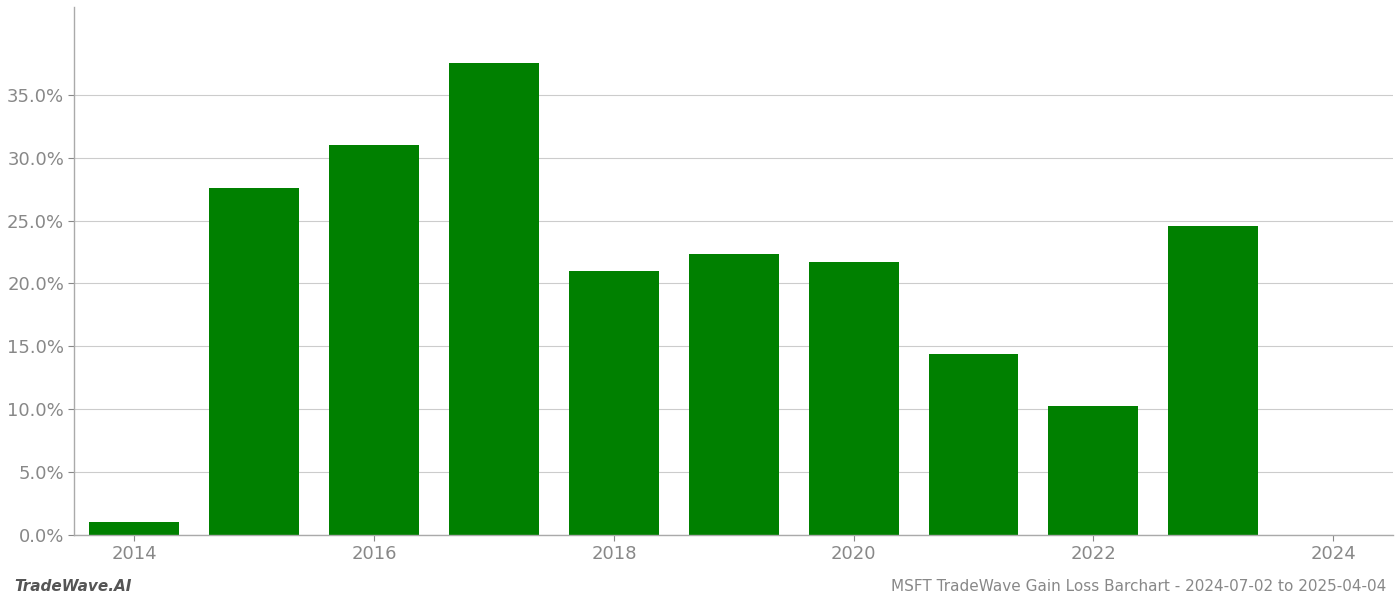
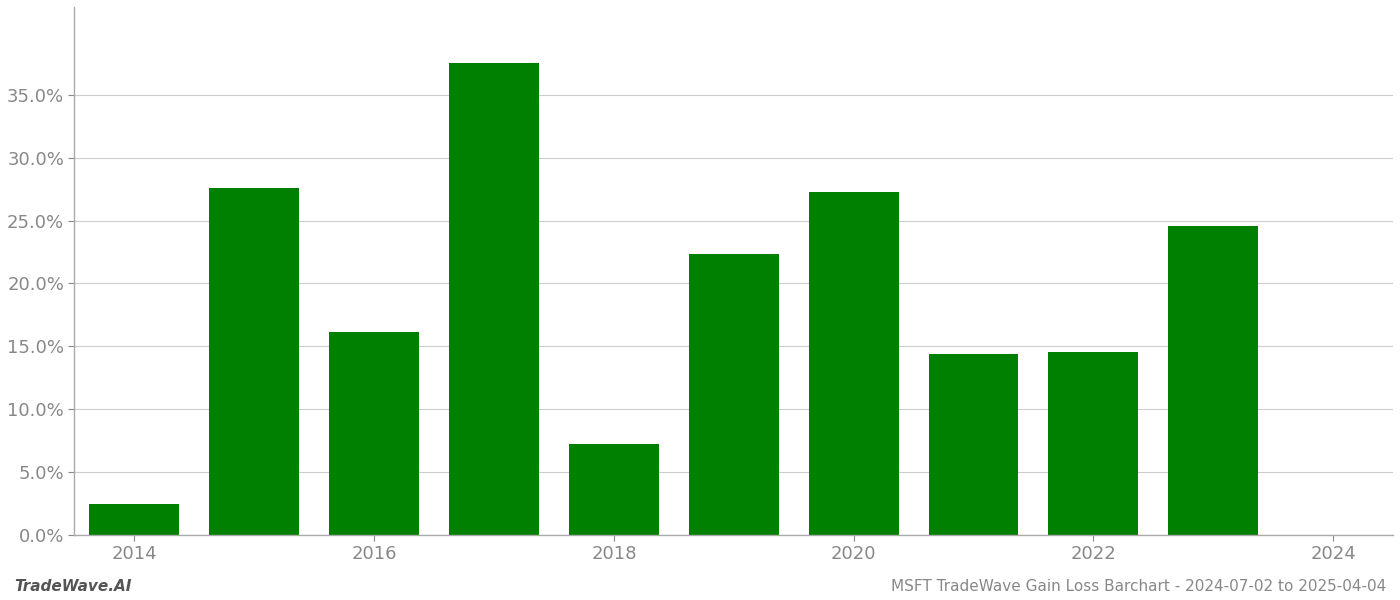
2014: 1.0% -> 2.4%
2016: 31.0% -> 16.1%
2018: 21.0% -> 7.2%
2020: 21.7% -> 27.3%
2022: 10.2% -> 14.5%
